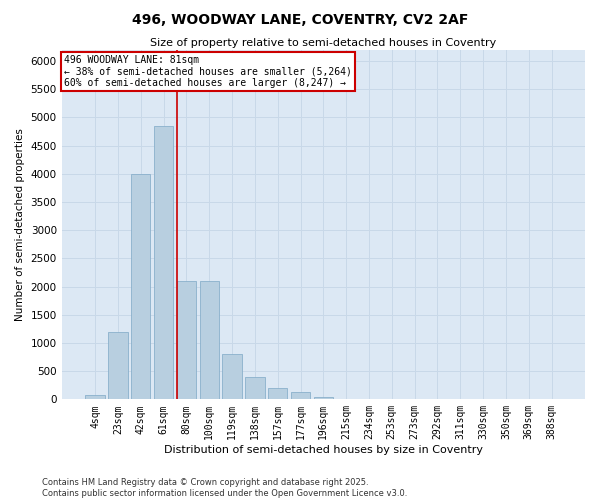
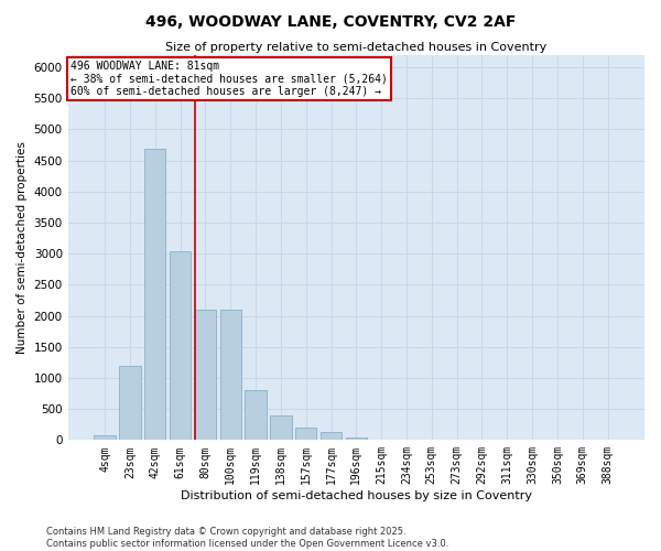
42sqm: 4000 -> 4680
61sqm: 4850 -> 3040
